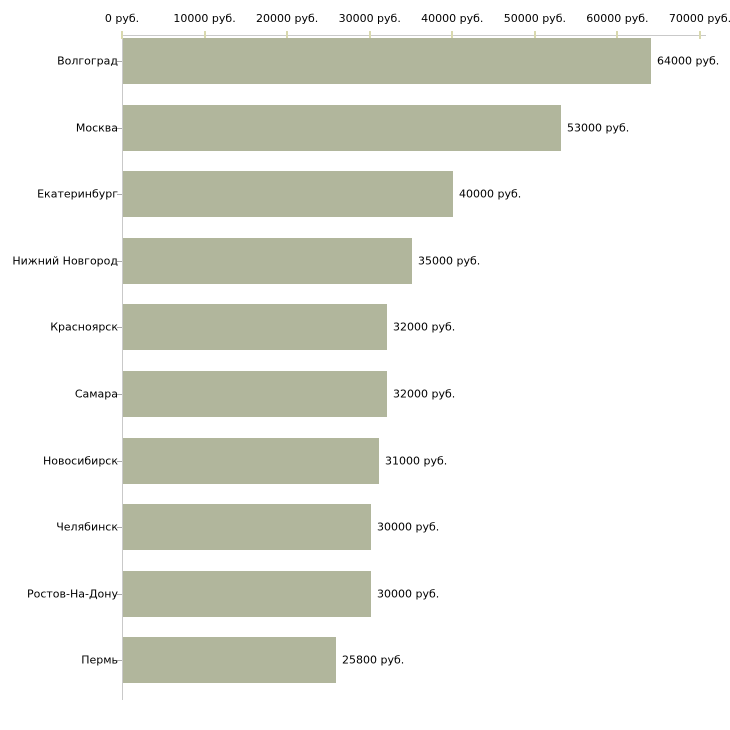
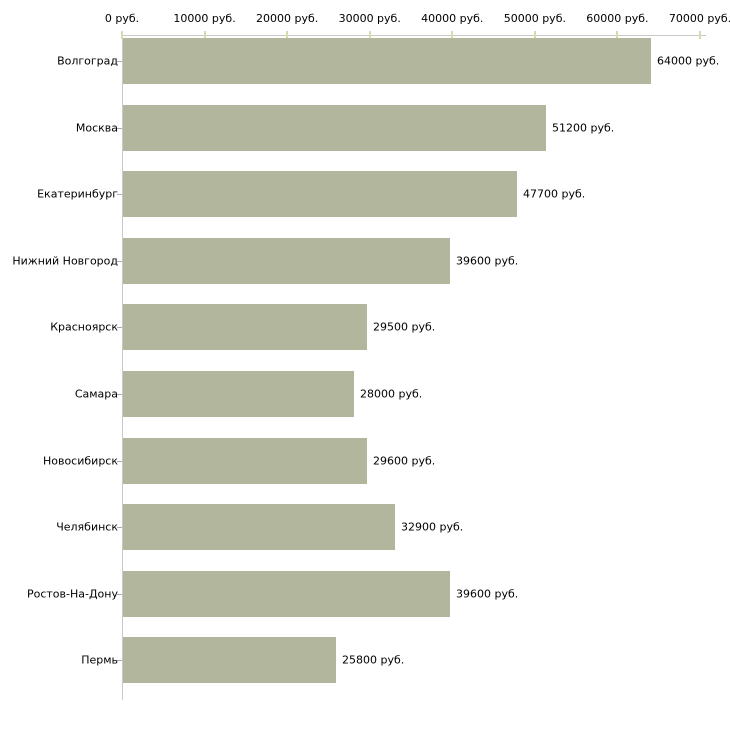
Москва: 53000 -> 51200
Екатеринбург: 40000 -> 47700
Нижний Новгород: 35000 -> 39600
Красноярск: 32000 -> 29500
Самара: 32000 -> 28000
Новосибирск: 31000 -> 29600
Челябинск: 30000 -> 32900
Ростов-На-Дону: 30000 -> 39600
